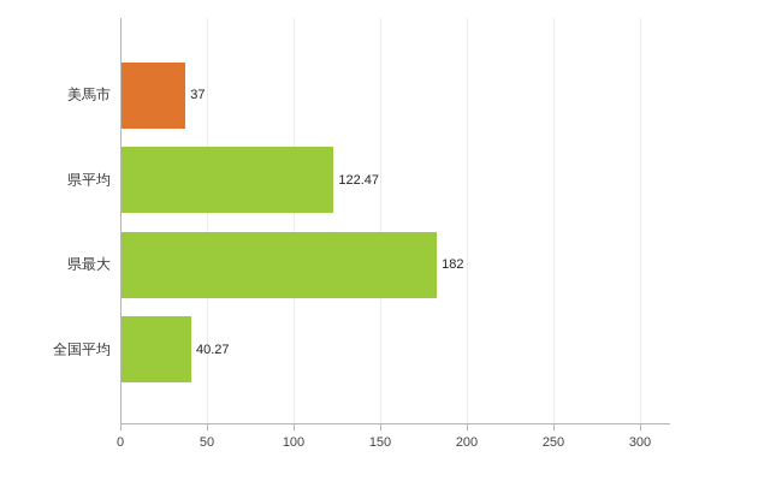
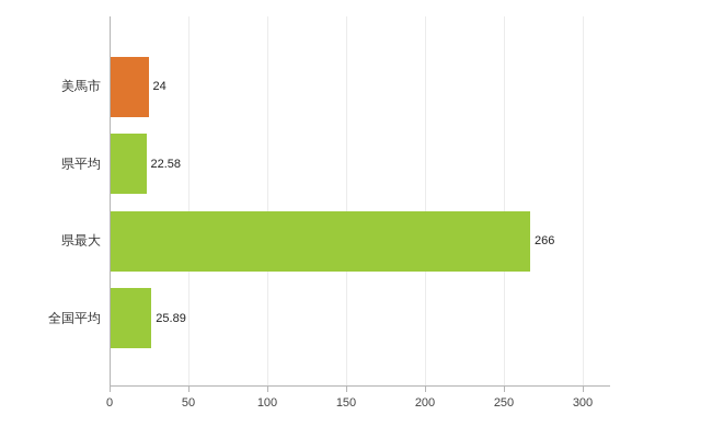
美馬市: 37 -> 24
県平均: 122.47 -> 22.58
県最大: 182 -> 266
全国平均: 40.27 -> 25.89
